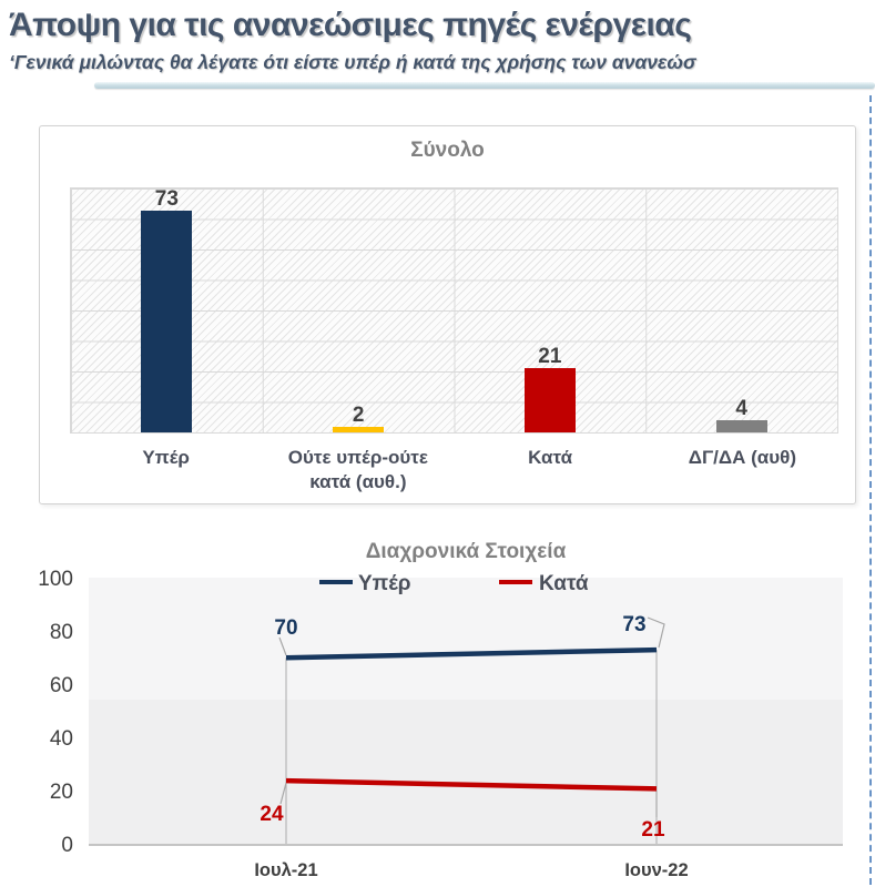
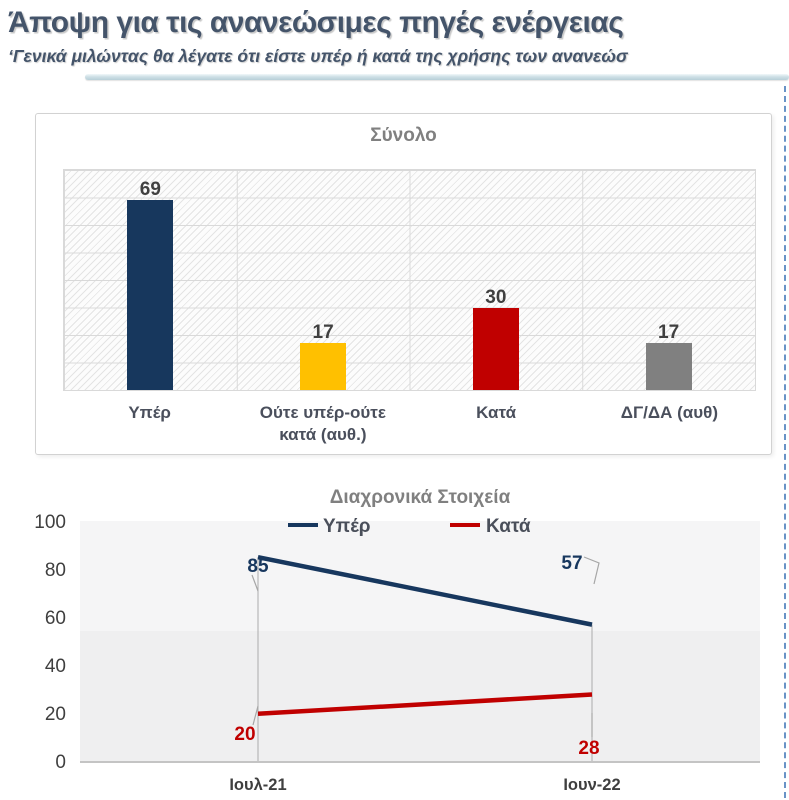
Σύνολο/Υπέρ: 73 -> 69
Σύνολο/Ούτε υπέρ-ούτε κατά (αυθ.): 2 -> 17
Σύνολο/Κατά: 21 -> 30
Σύνολο/ΔΓ/ΔΑ (αυθ): 4 -> 17
Διαχρονικά Στοιχεία/Υπέρ/Ιουλ-21: 70 -> 85
Διαχρονικά Στοιχεία/Κατά/Ιουλ-21: 24 -> 20
Διαχρονικά Στοιχεία/Υπέρ/Ιουν-22: 73 -> 57
Διαχρονικά Στοιχεία/Κατά/Ιουν-22: 21 -> 28
